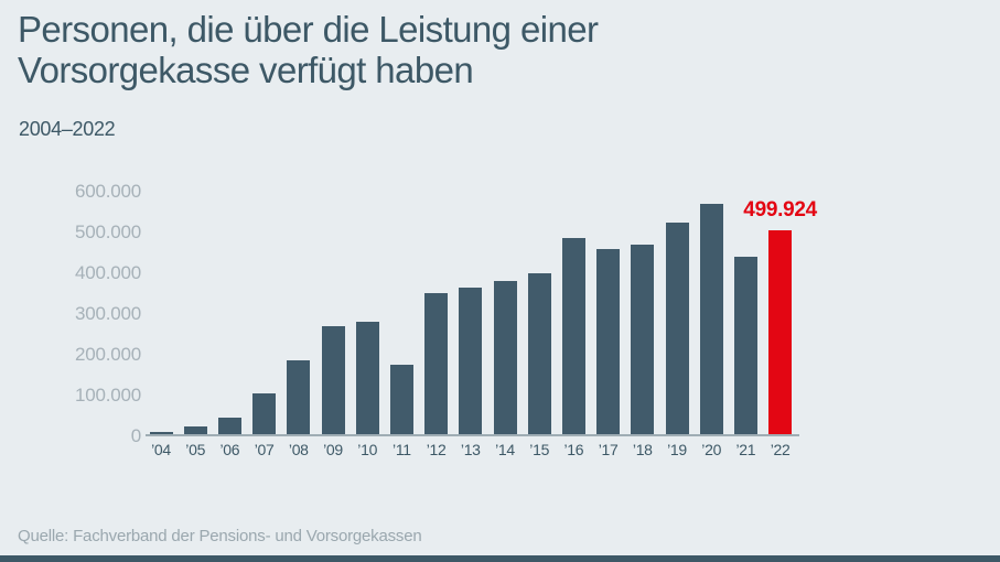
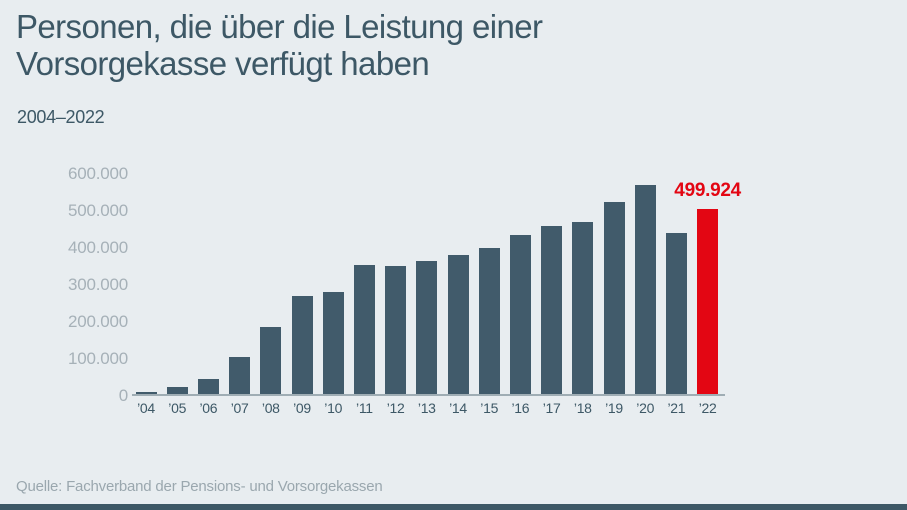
’11: 170000 -> 350000
’16: 480000 -> 430000
